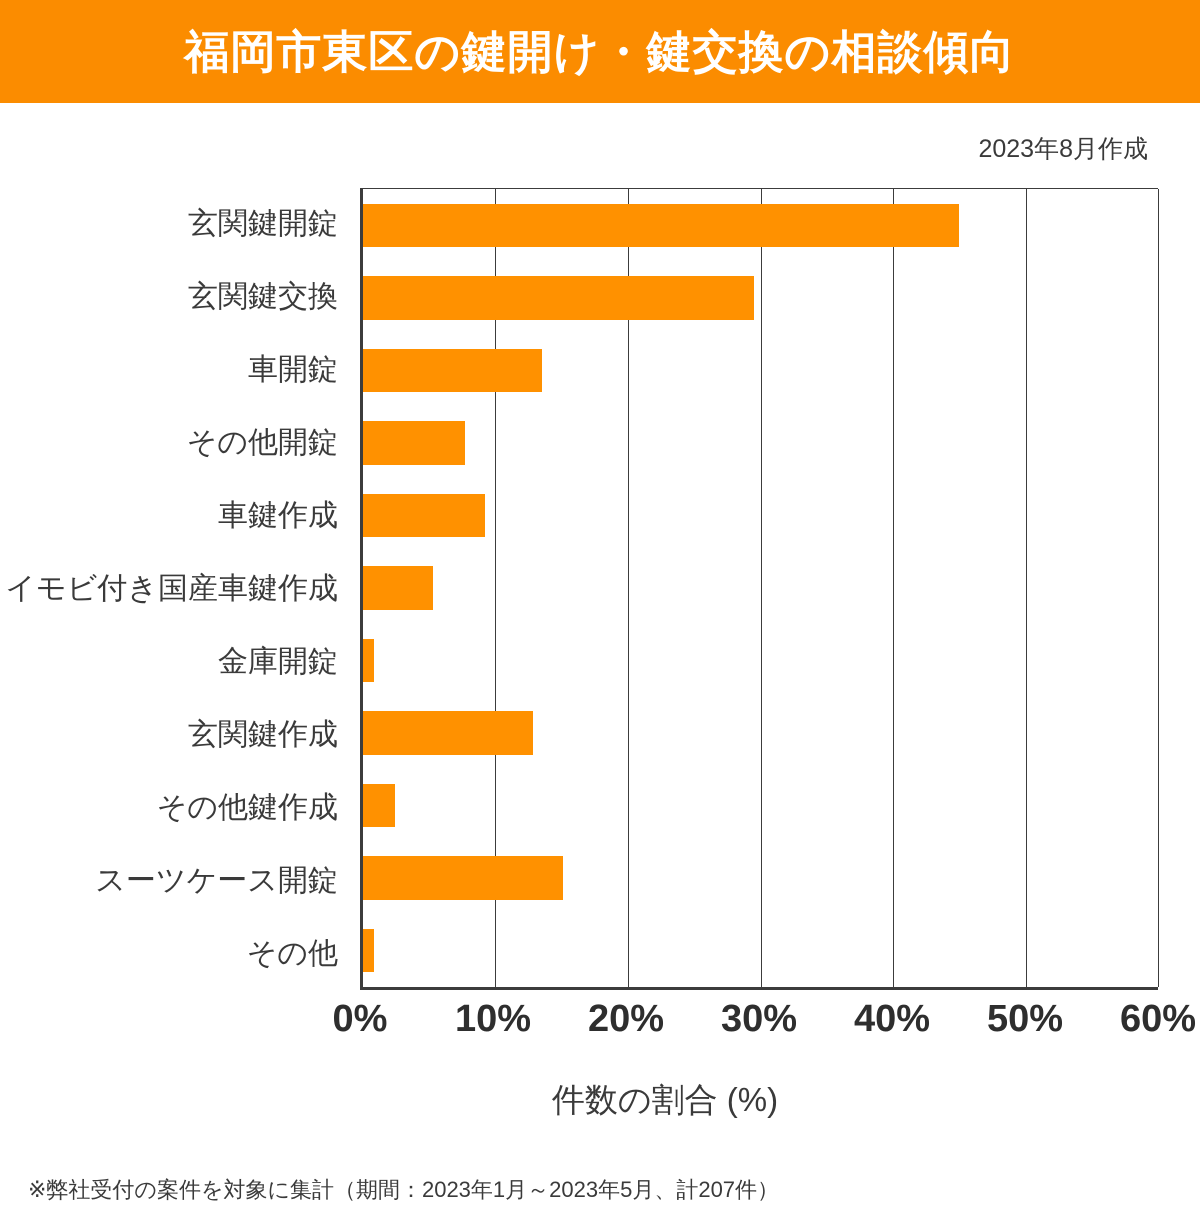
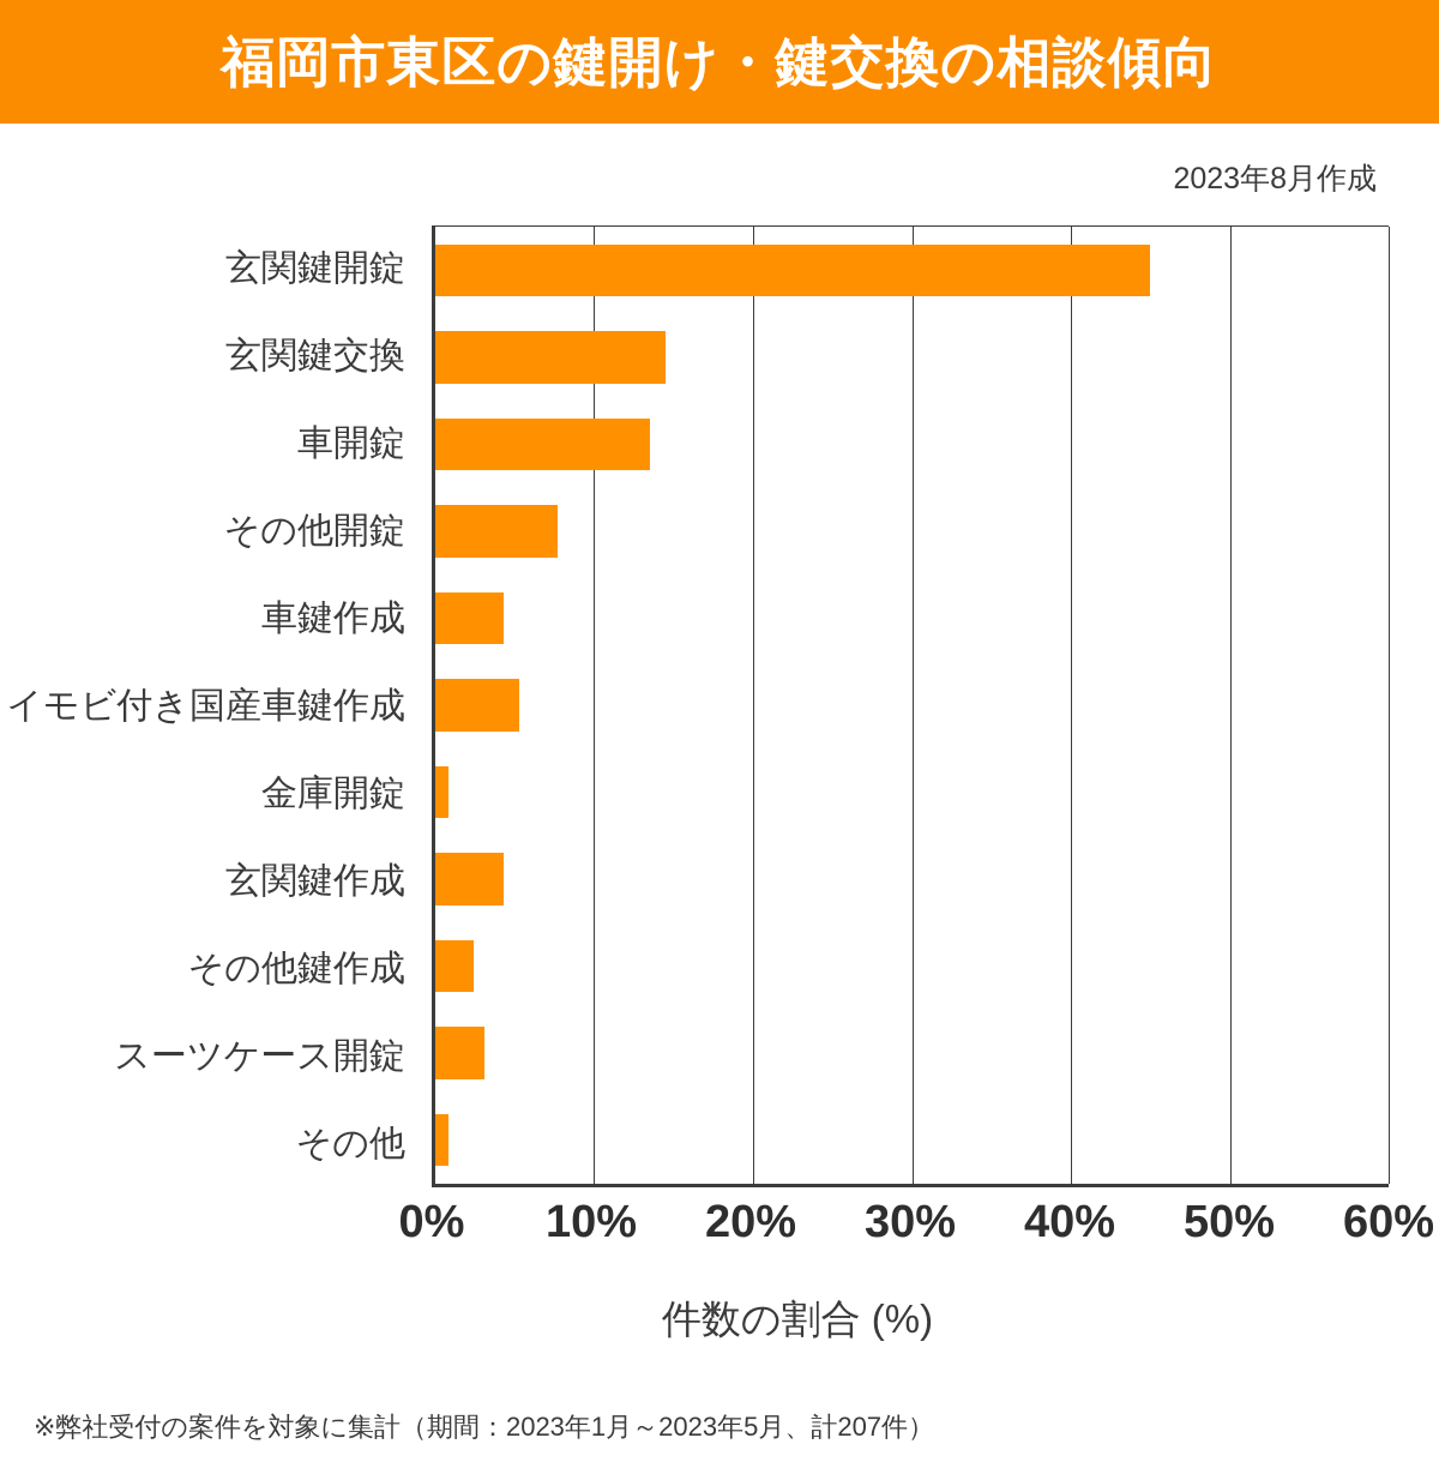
玄関鍵交換: 29.5% -> 14.5%
車鍵作成: 9.2% -> 4.3%
玄関鍵作成: 12.8% -> 4.3%
スーツケース開錠: 15.1% -> 3.1%
